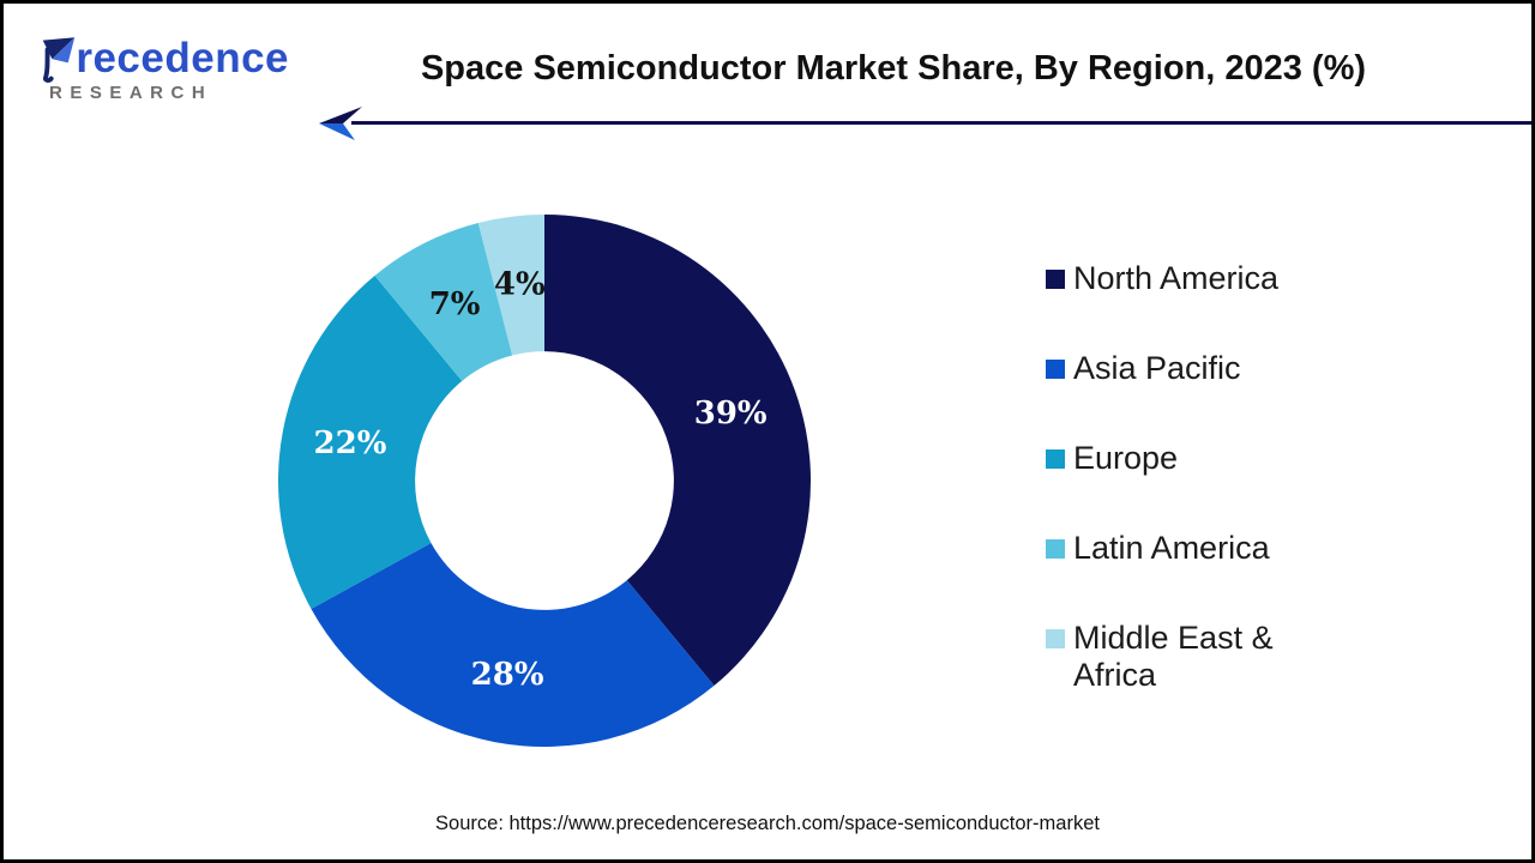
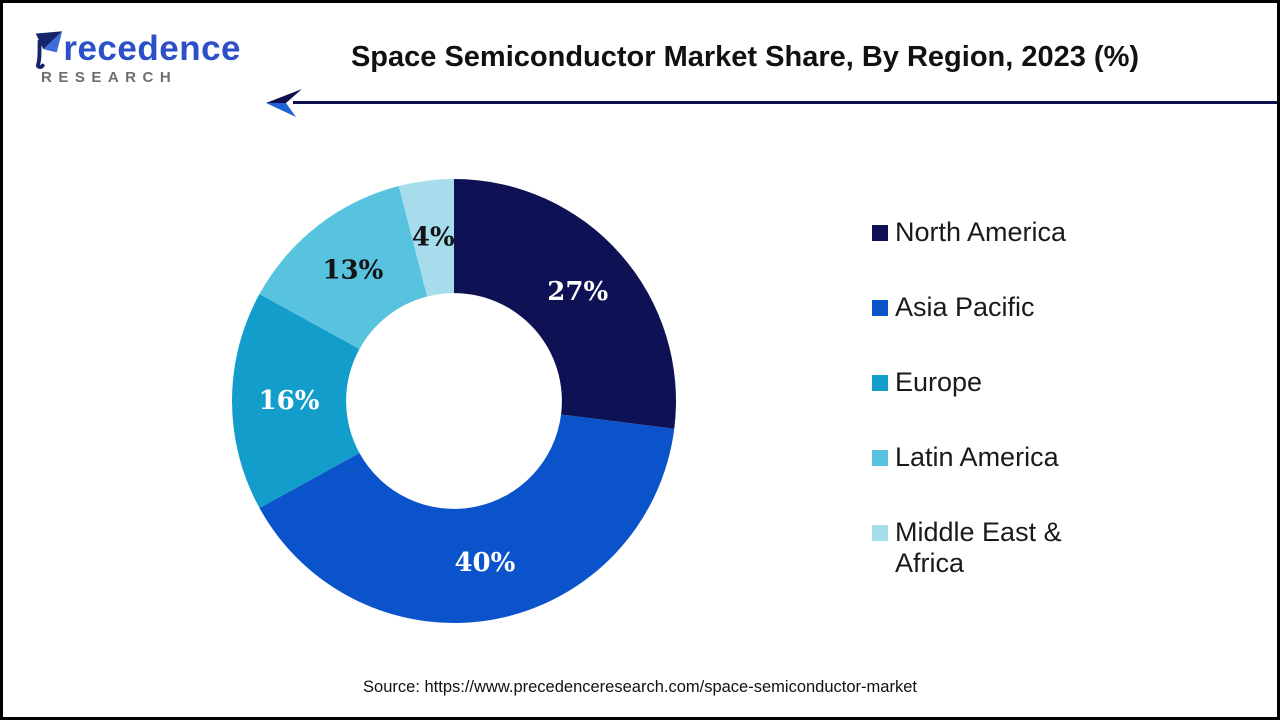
North America: 39% -> 27%
Asia Pacific: 28% -> 40%
Europe: 22% -> 16%
Latin America: 7% -> 13%
